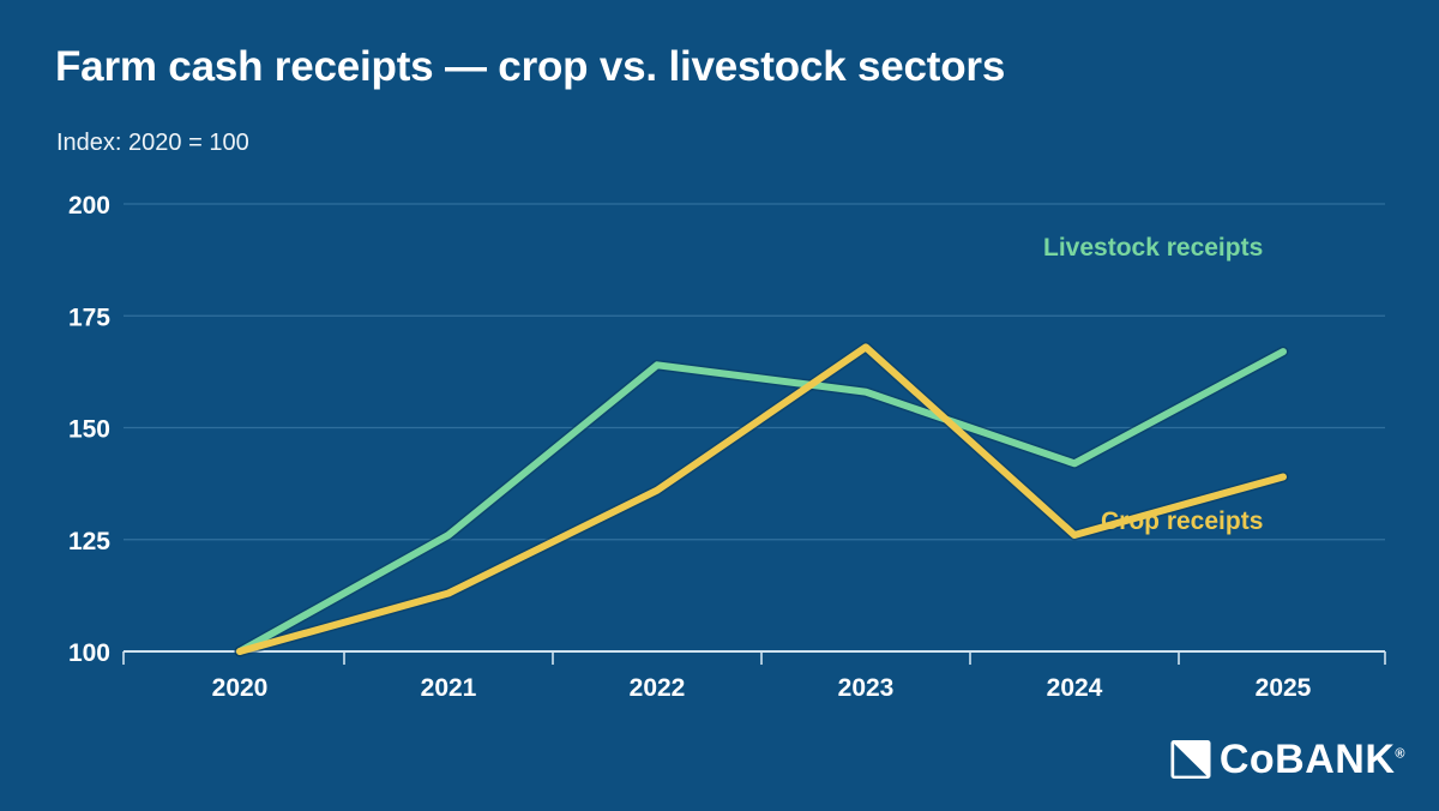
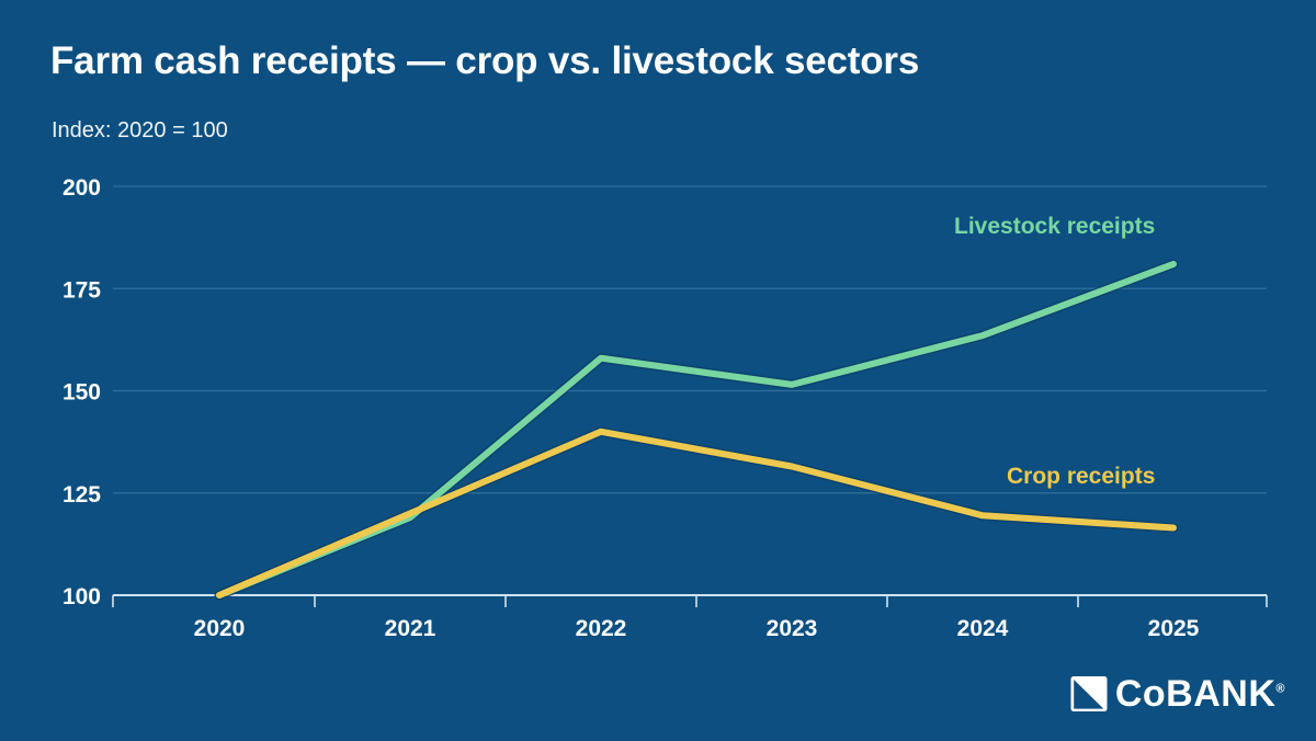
Livestock receipts/2021: 126 -> 119
Crop receipts/2021: 113 -> 120
Livestock receipts/2022: 164 -> 158
Crop receipts/2022: 136 -> 140
Livestock receipts/2023: 158 -> 152
Crop receipts/2023: 168 -> 132
Livestock receipts/2024: 142 -> 164
Crop receipts/2024: 126 -> 120
Livestock receipts/2025: 167 -> 181
Crop receipts/2025: 139 -> 116
